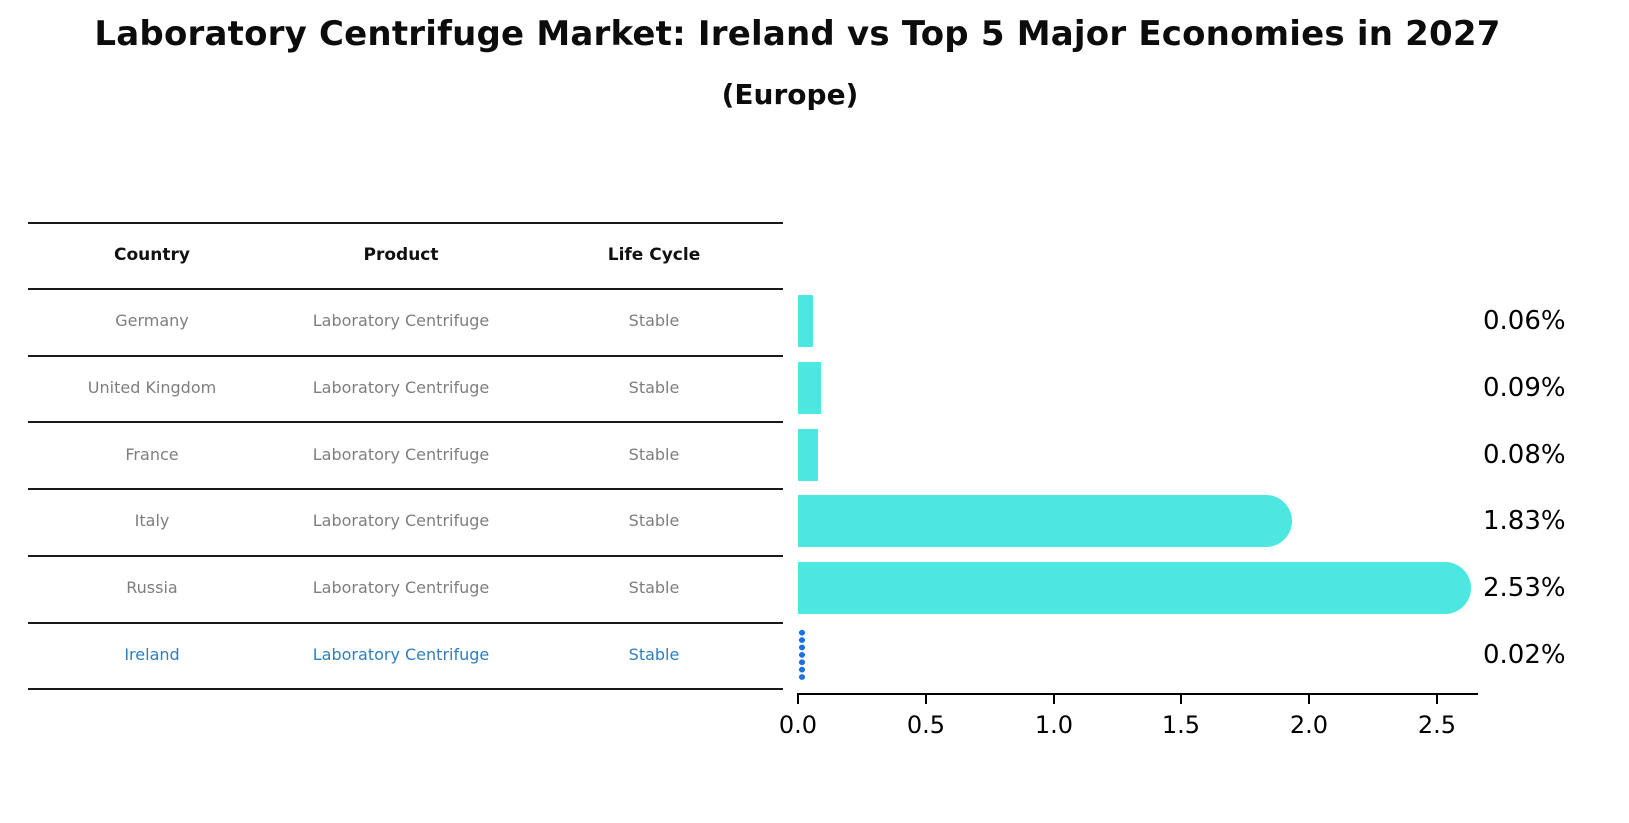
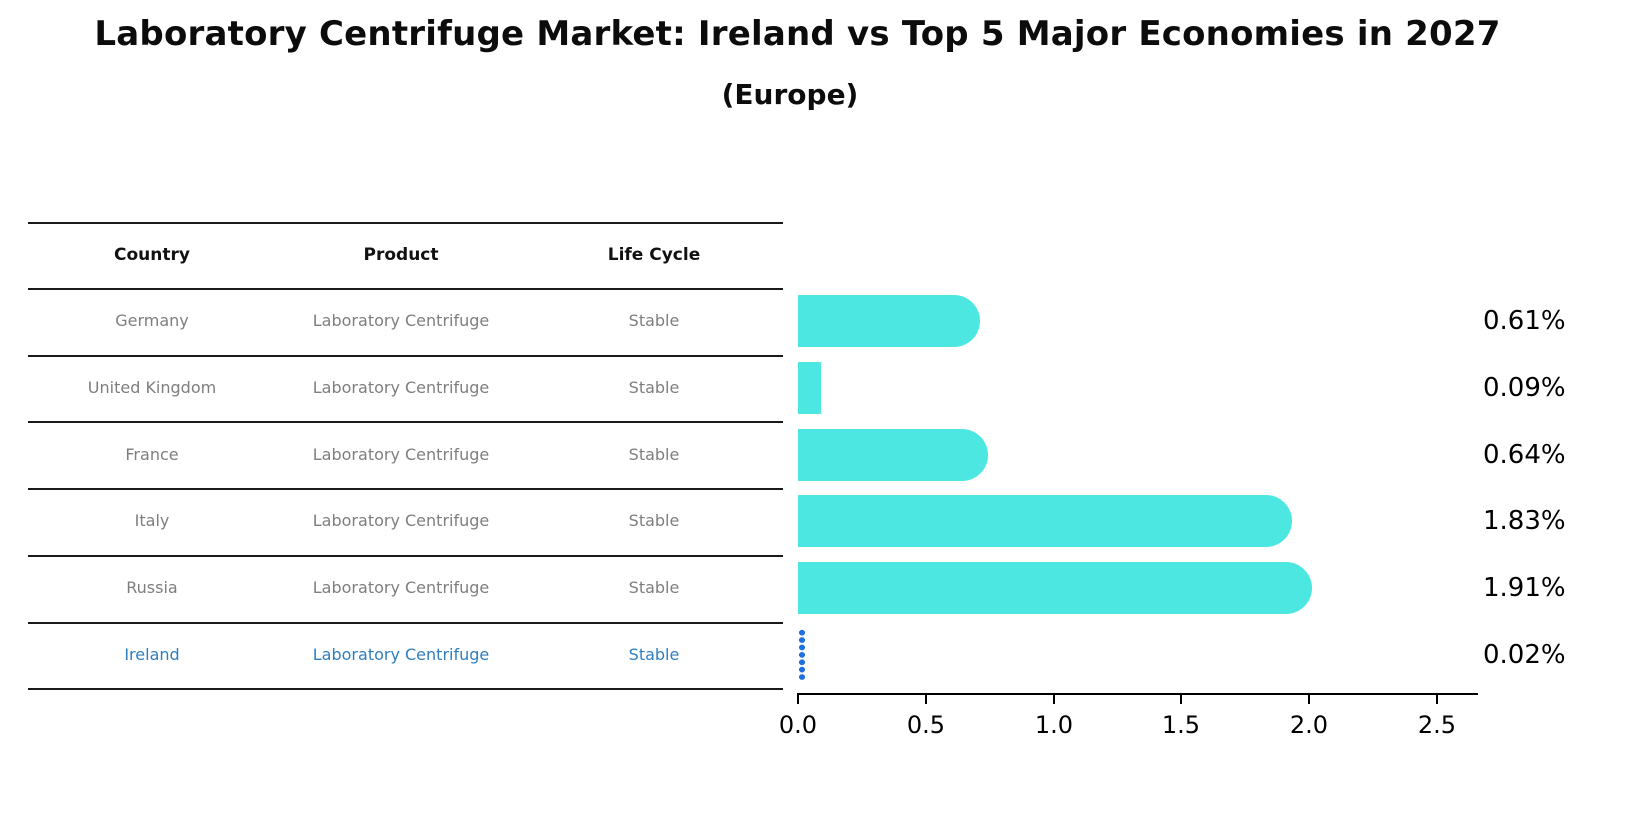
Germany: 0.06% -> 0.61%
France: 0.08% -> 0.64%
Russia: 2.53% -> 1.91%
